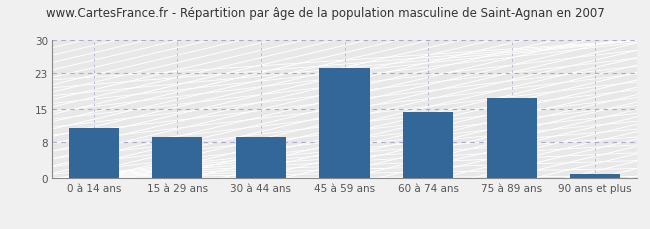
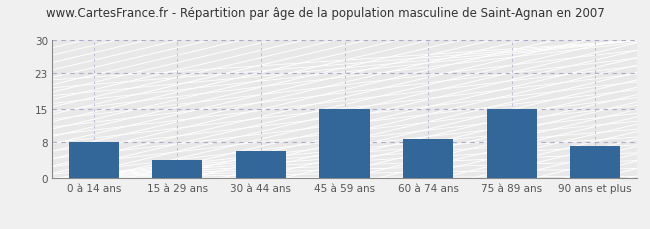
0 à 14 ans: 11.0 -> 8.0
15 à 29 ans: 9.0 -> 4.0
30 à 44 ans: 9.0 -> 6.0
45 à 59 ans: 24.0 -> 15.0
60 à 74 ans: 14.5 -> 8.5
75 à 89 ans: 17.5 -> 15.0
90 ans et plus: 1.0 -> 7.0
